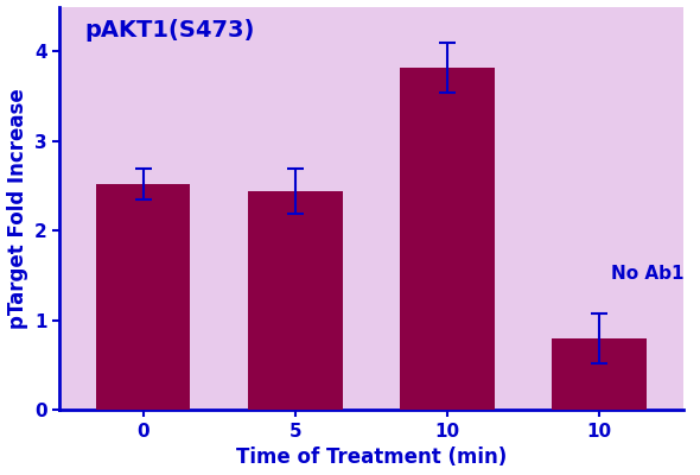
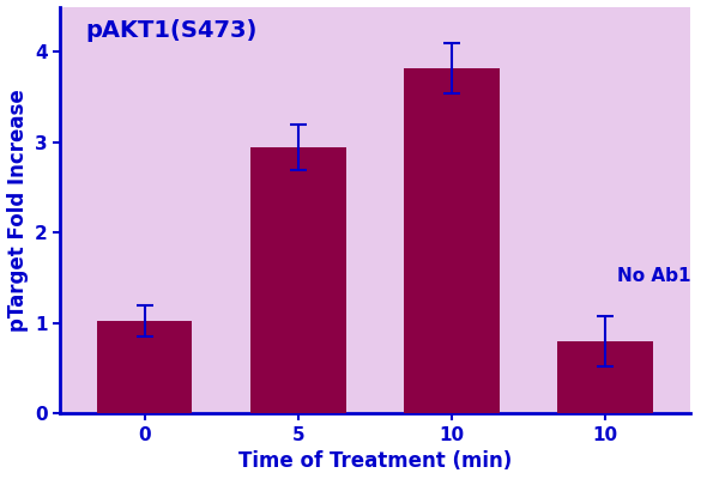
0: 2.52 -> 1.03
5: 2.44 -> 2.95
